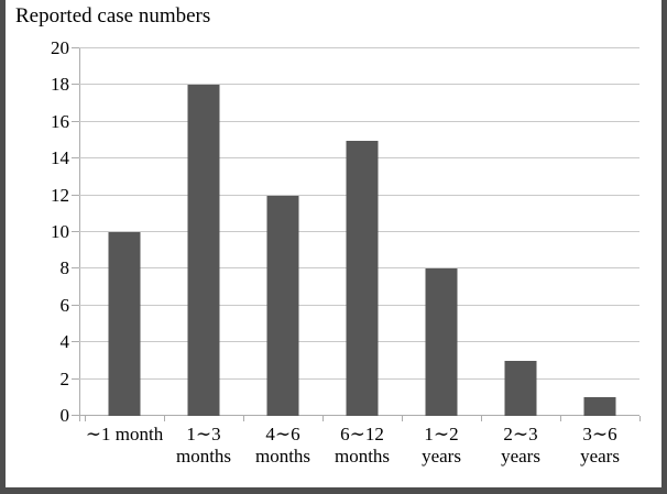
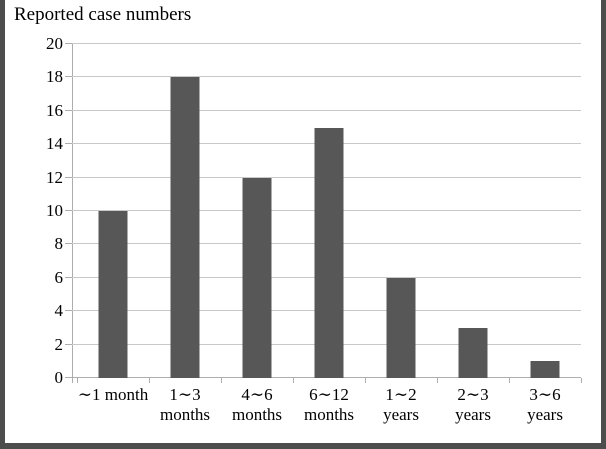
1∼2 years: 8 -> 6
